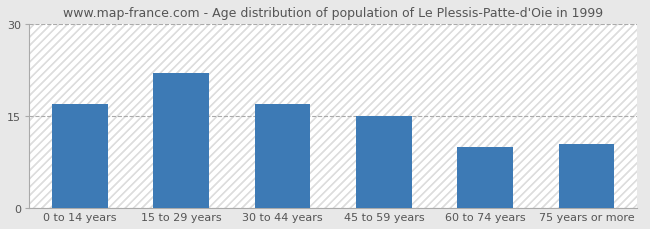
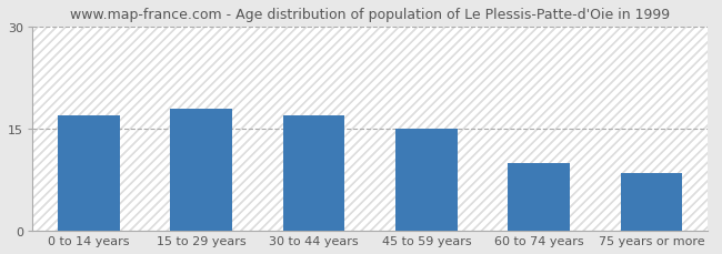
15 to 29 years: 22.0 -> 18.0
75 years or more: 10.4 -> 8.5
